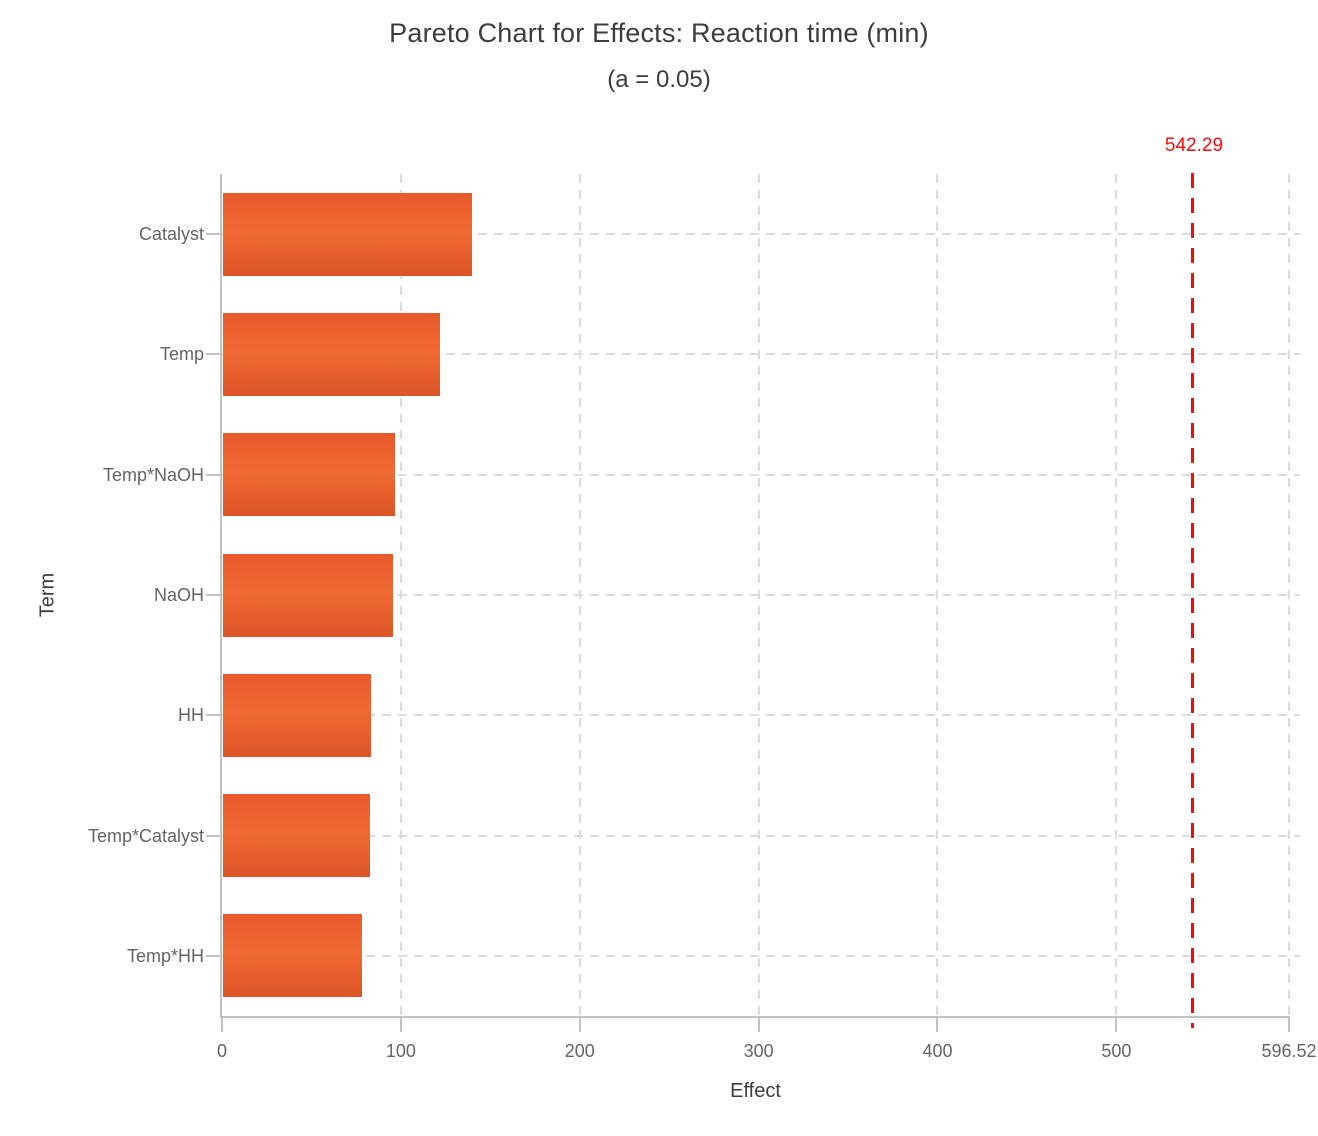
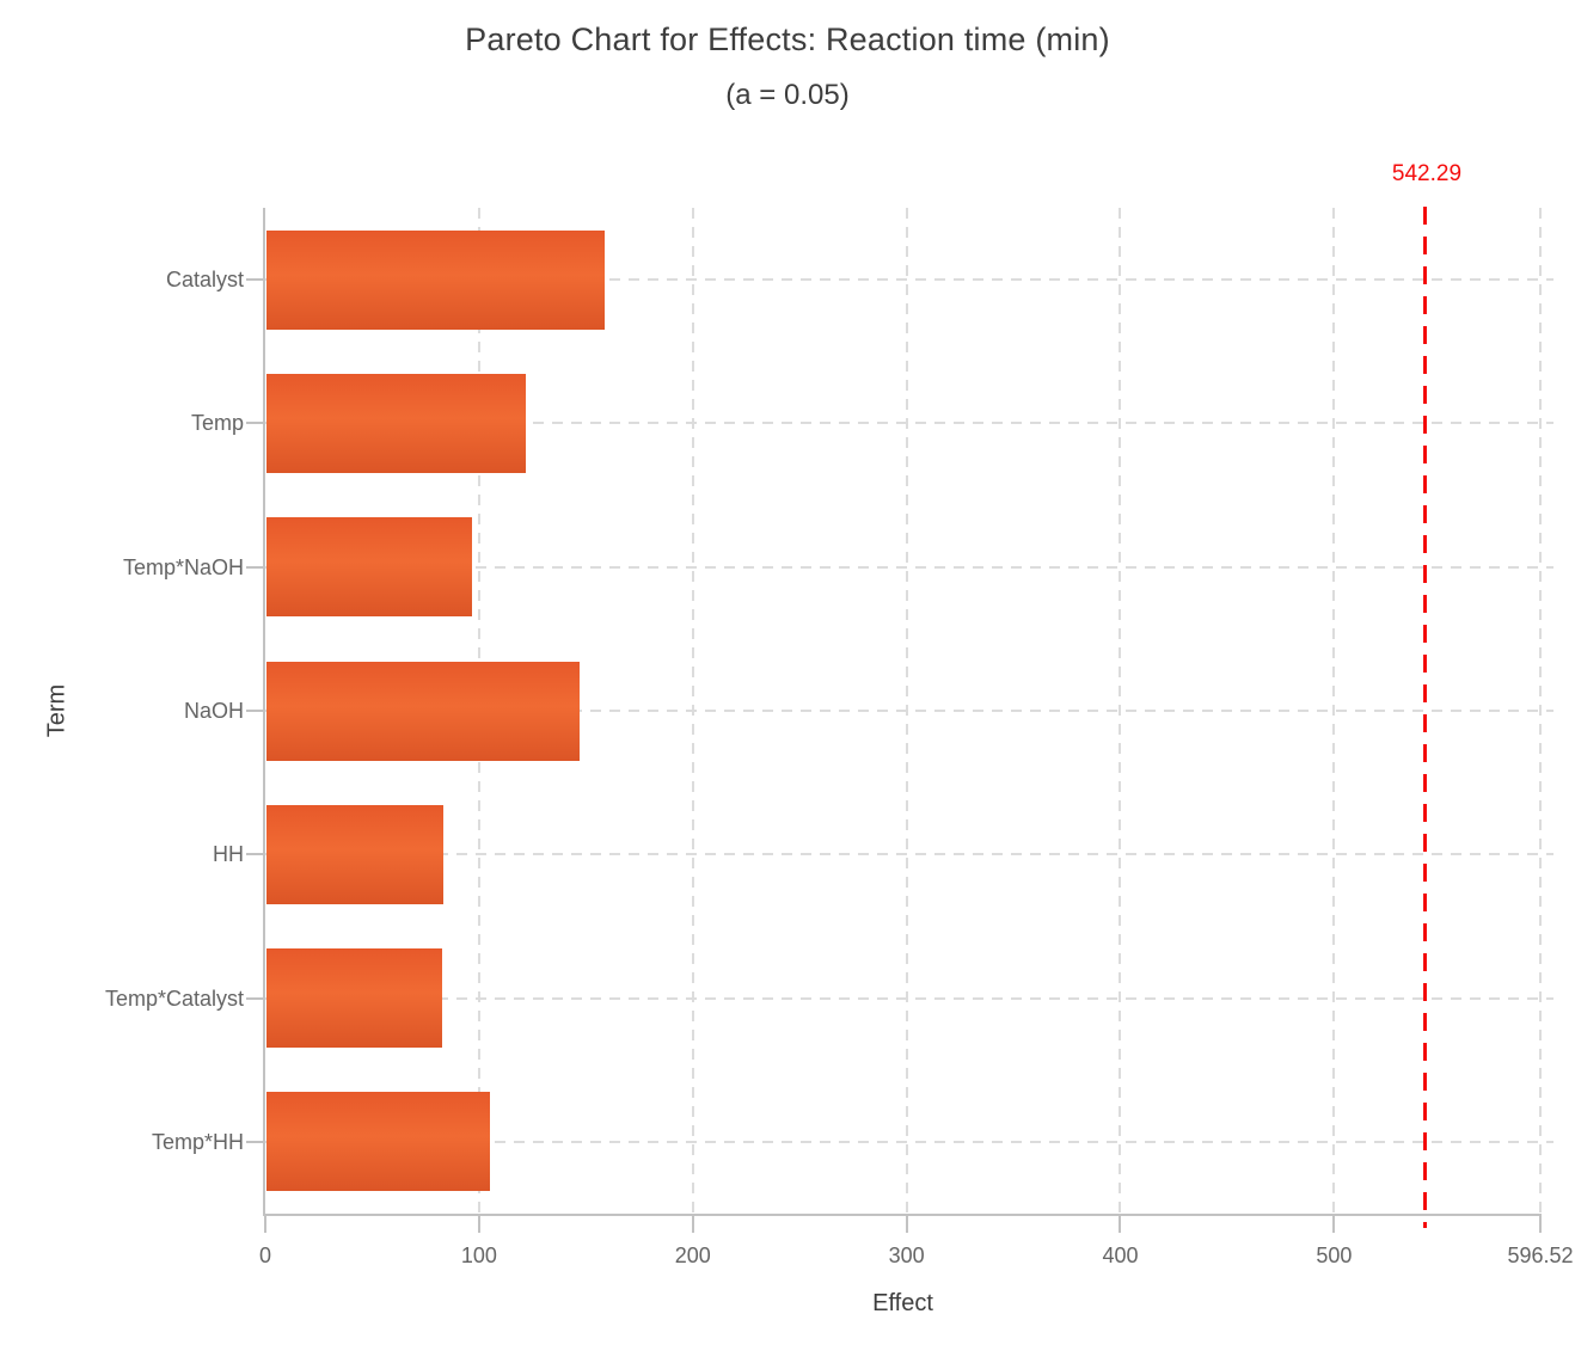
Catalyst: 140 -> 159
NaOH: 96 -> 147
Temp*HH: 78 -> 105
